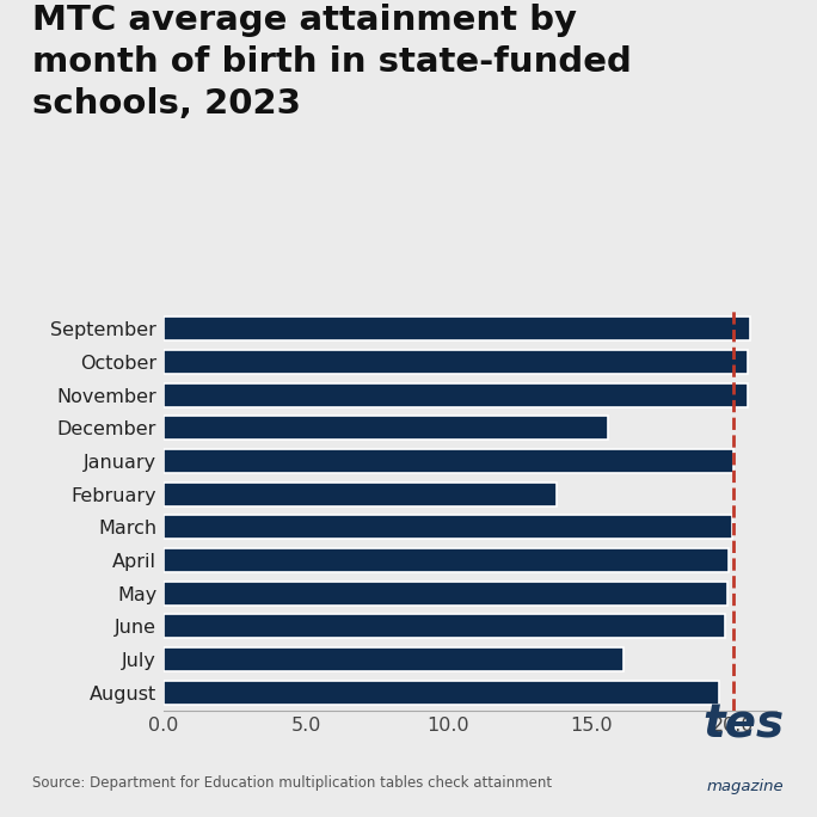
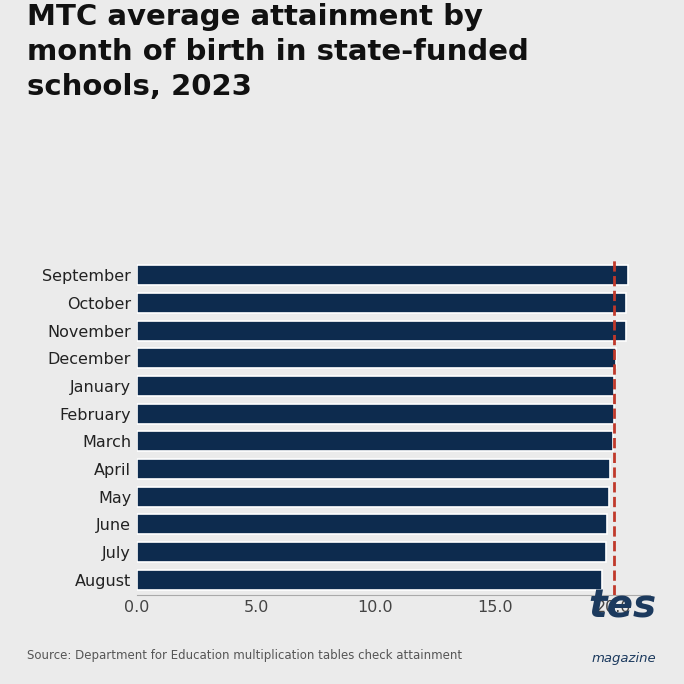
December: 15.60 -> 20.10
February: 13.80 -> 20.00
July: 16.15 -> 19.65
